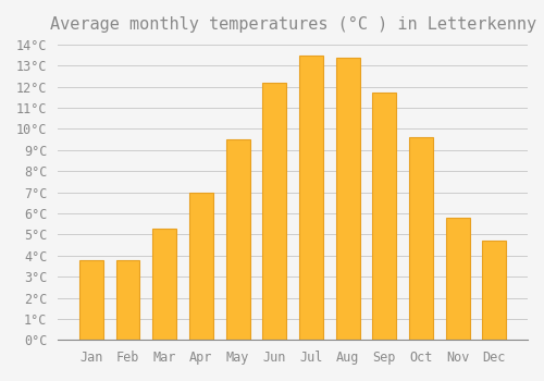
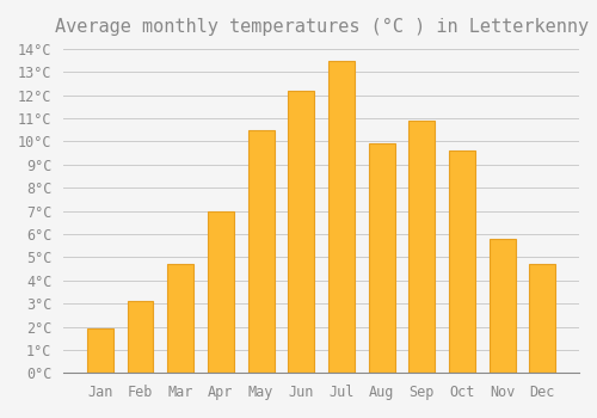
Jan: 3.8°C -> 1.9°C
Feb: 3.8°C -> 3.1°C
Mar: 5.3°C -> 4.7°C
May: 9.5°C -> 10.5°C
Aug: 13.4°C -> 9.9°C
Sep: 11.7°C -> 10.9°C
